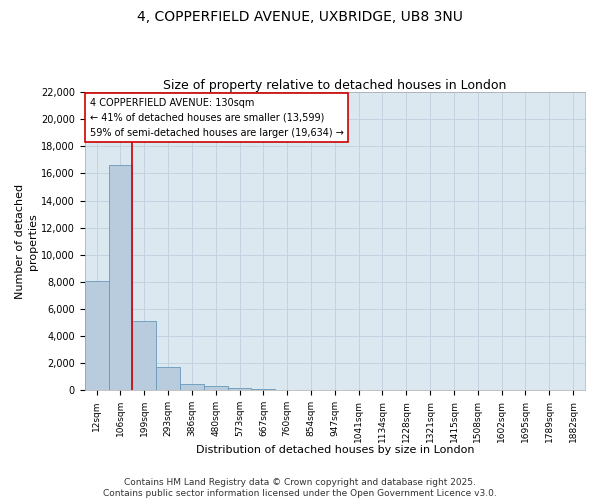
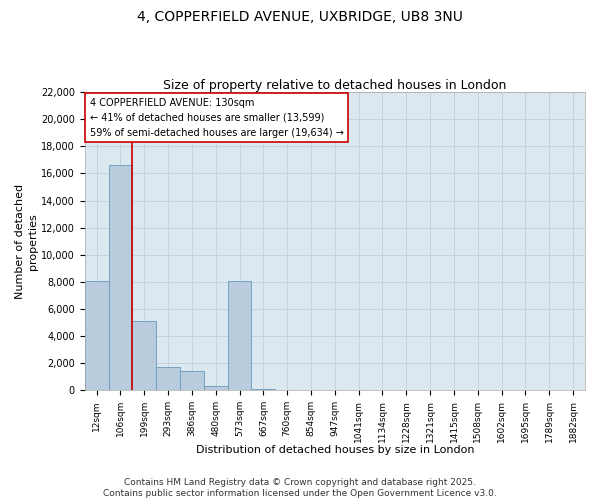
386sqm: 500 -> 1,400
573sqm: 200 -> 8,100
